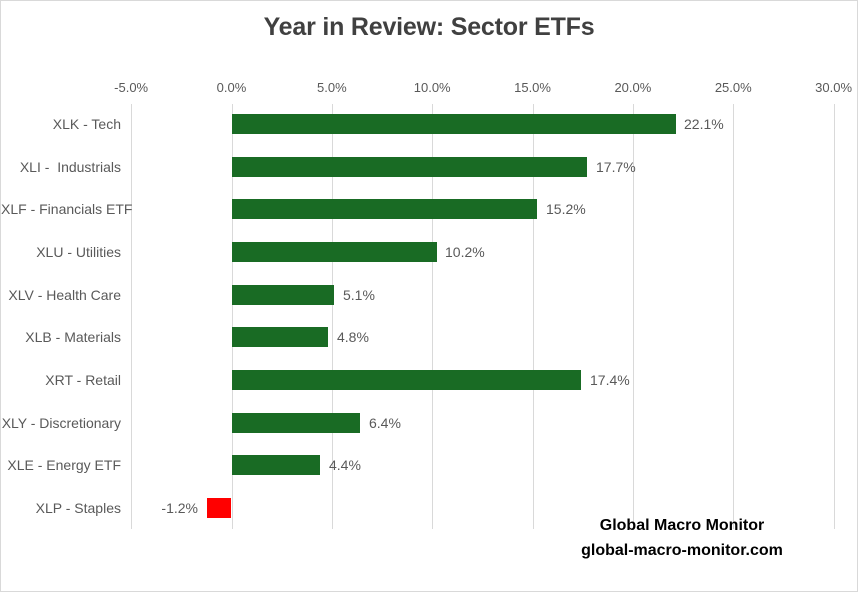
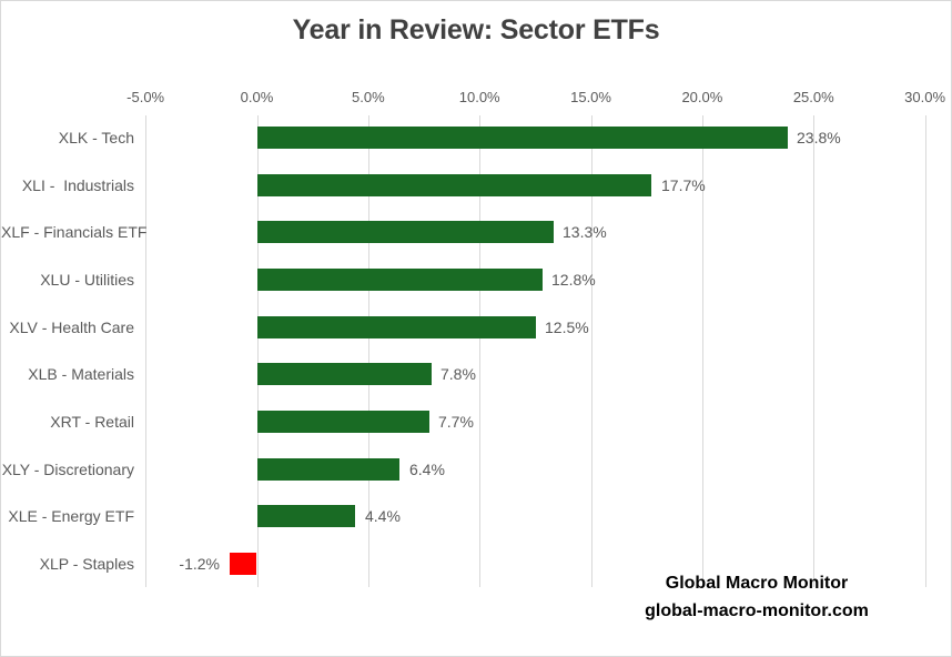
XLK - Tech: 22.1% -> 23.8%
XLF - Financials ETF: 15.2% -> 13.3%
XLU - Utilities: 10.2% -> 12.8%
XLV - Health Care: 5.1% -> 12.5%
XLB - Materials: 4.8% -> 7.8%
XRT - Retail: 17.4% -> 7.7%
